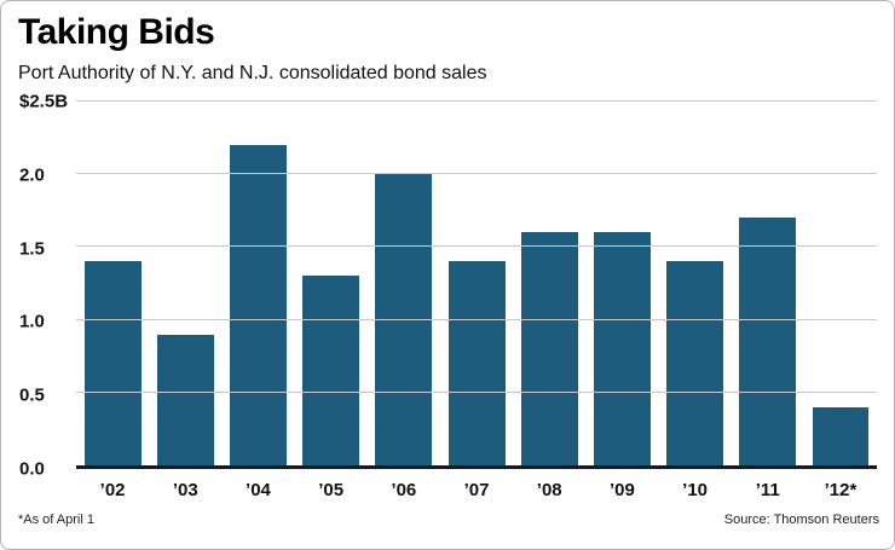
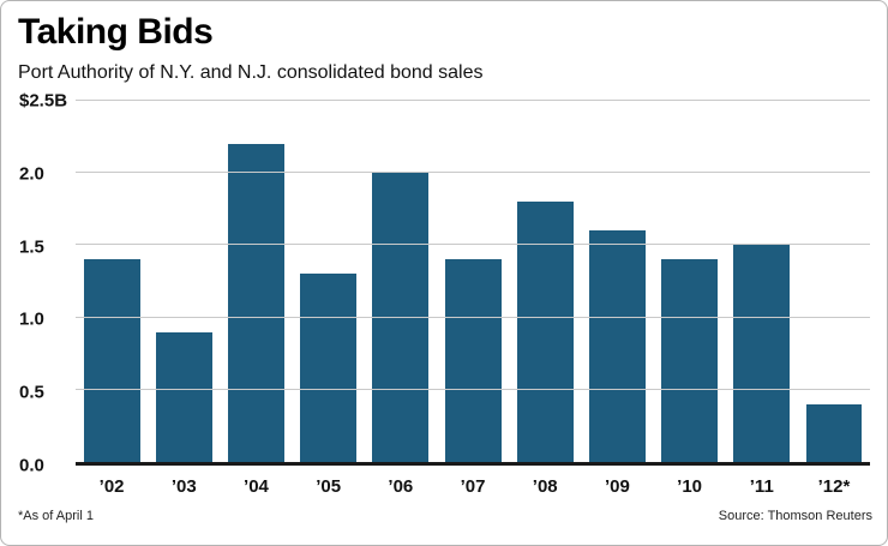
’08: $1.6B -> $1.8B
’11: $1.7B -> $1.5B
